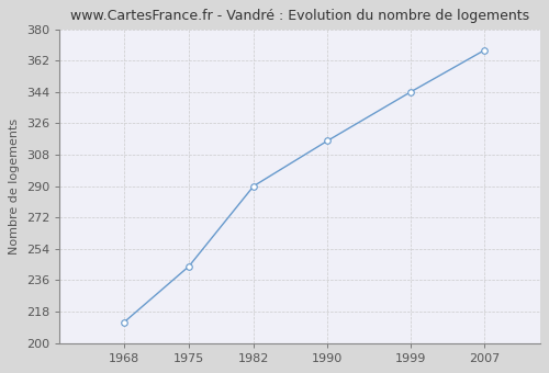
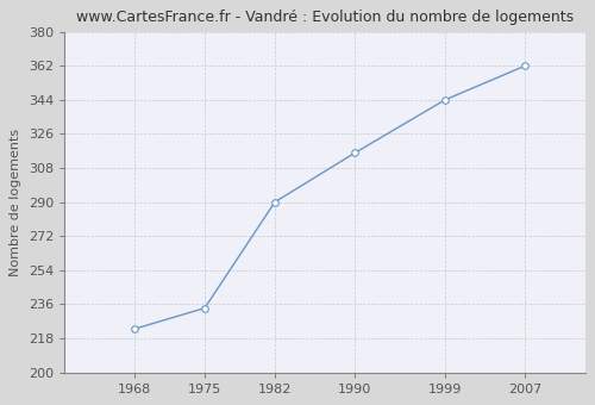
1968: 212 -> 223
1975: 244 -> 234
2007: 368 -> 362
